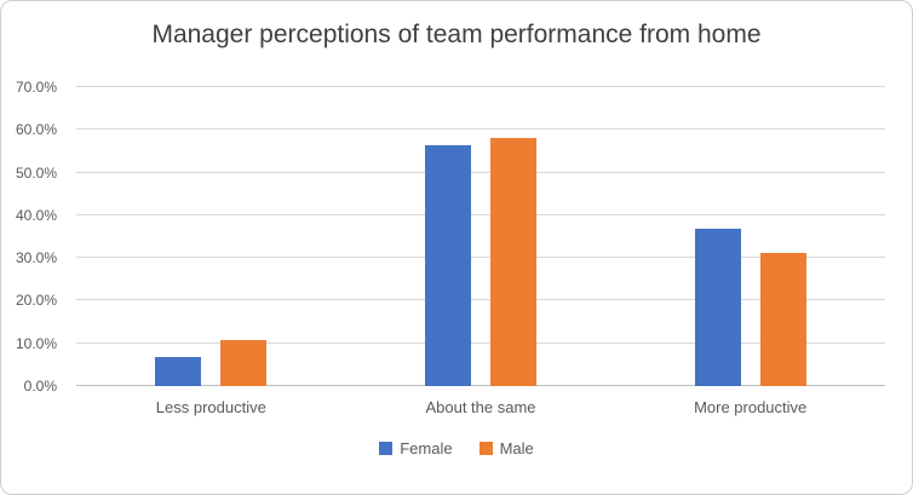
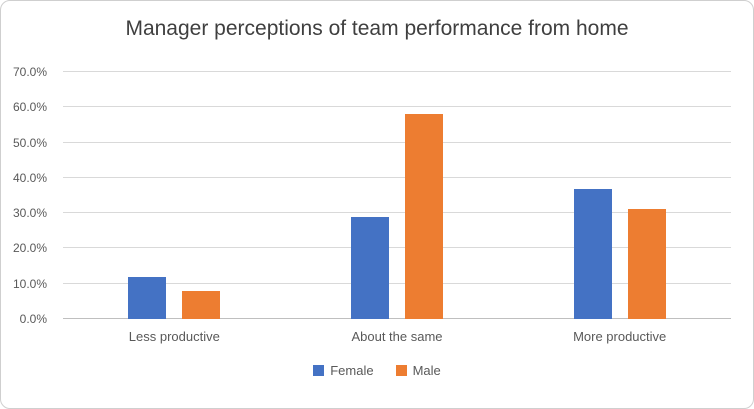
Female/Less productive: 7% -> 12%
Male/Less productive: 11% -> 8%
Female/About the same: 56% -> 29%
